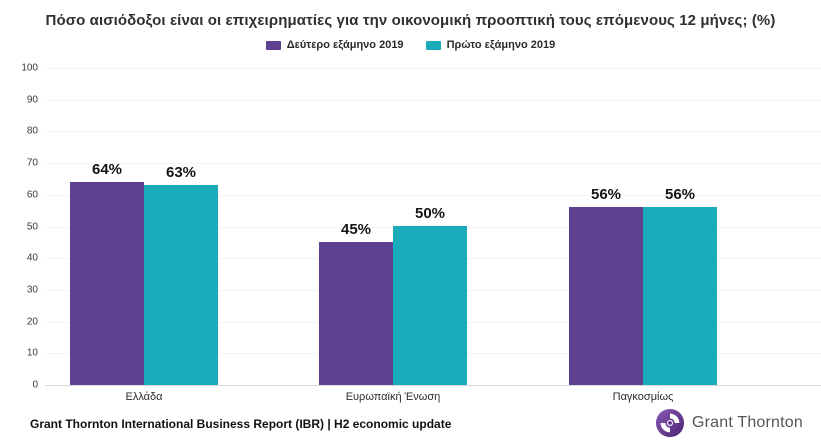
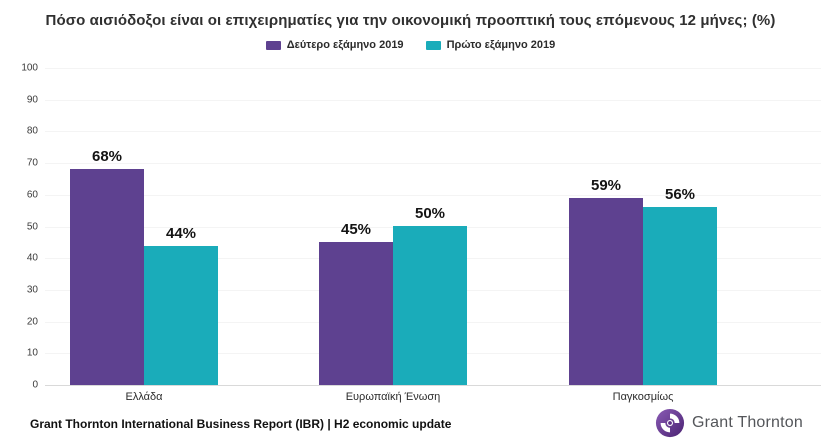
Δεύτερο εξάμηνο 2019/Ελλάδα: 64% -> 68%
Πρώτο εξάμηνο 2019/Ελλάδα: 63% -> 44%
Δεύτερο εξάμηνο 2019/Παγκοσμίως: 56% -> 59%
